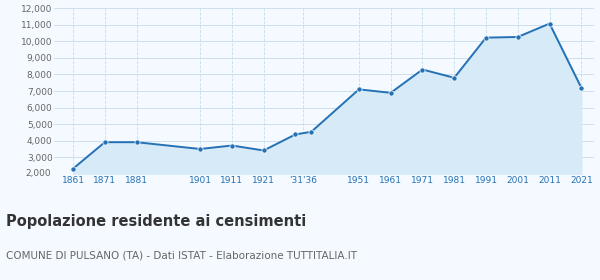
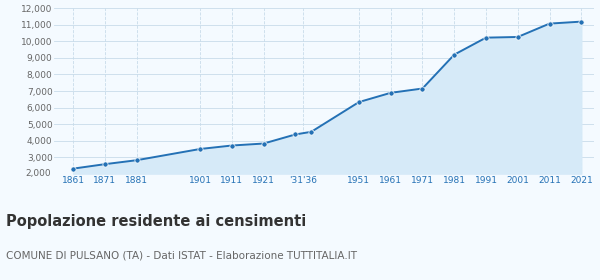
1871: 3,900 -> 2,600
1881: 3,900 -> 2,800
1921: 3,400 -> 3,800
1951: 7,100 -> 6,300
1971: 8,300 -> 7,200
1981: 7,800 -> 9,200
2021: 7,200 -> 11,200
